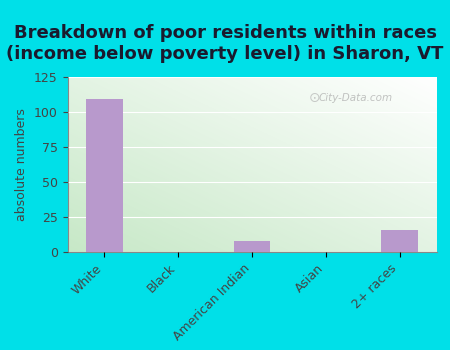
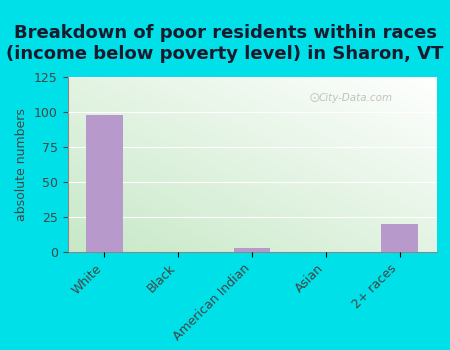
White: 109 -> 98
American Indian: 8 -> 3
2+ races: 16 -> 20
